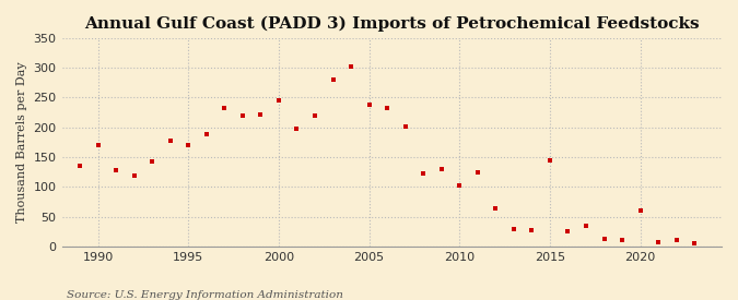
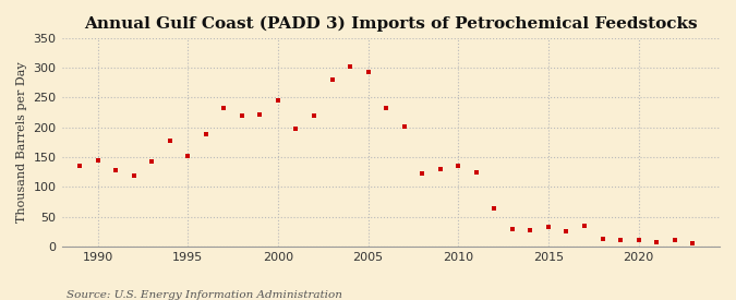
1990: 170 -> 145
1995: 170 -> 152
2005: 238 -> 293
2010: 102 -> 135
2015: 144 -> 32
2020: 60 -> 10
